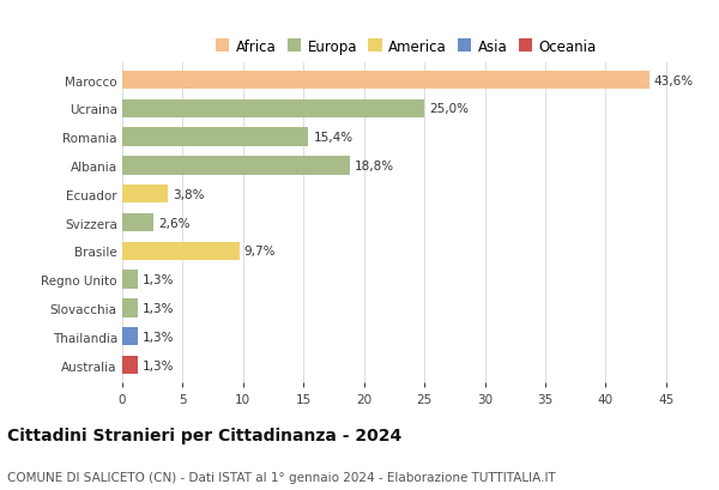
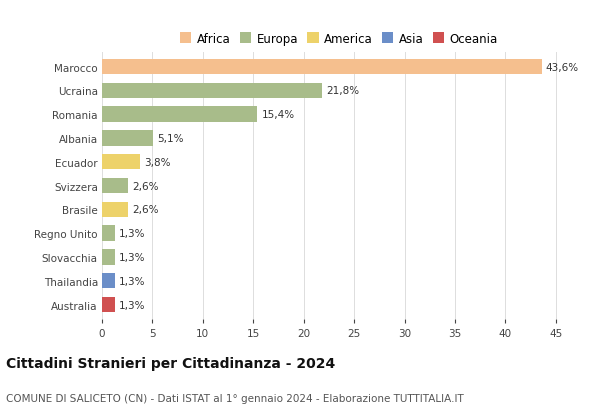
Ucraina: 25,0% -> 21,8%
Albania: 18,8% -> 5,1%
Brasile: 9,7% -> 2,6%
